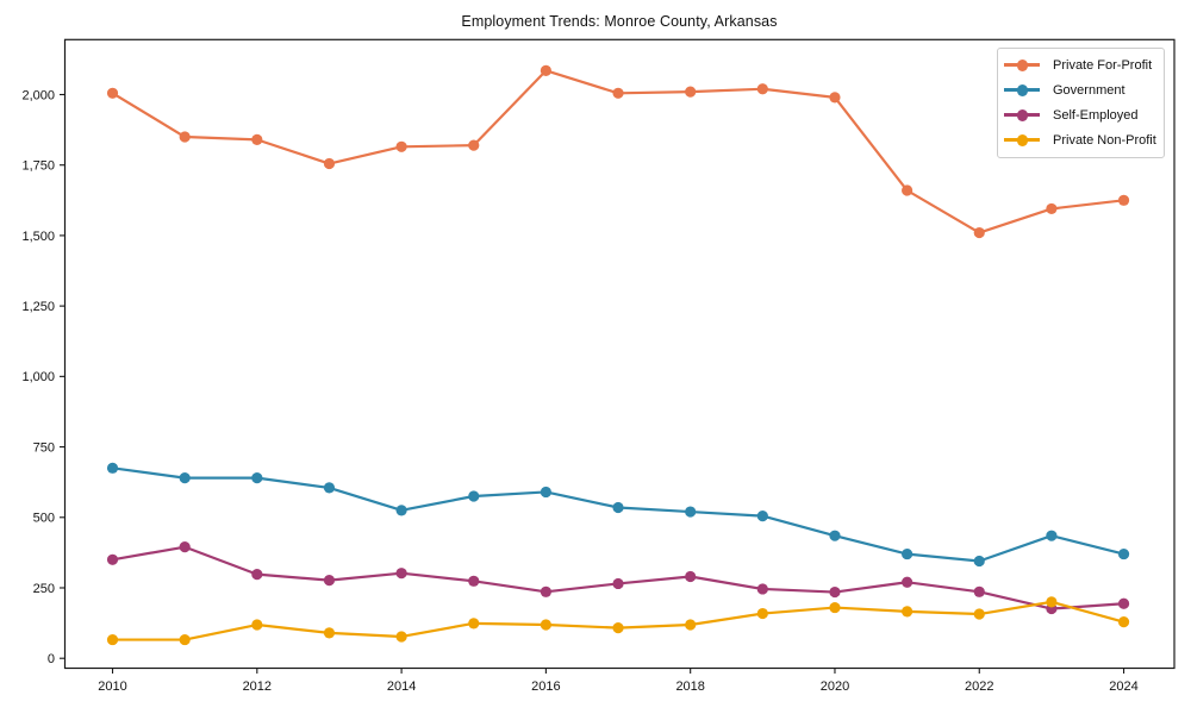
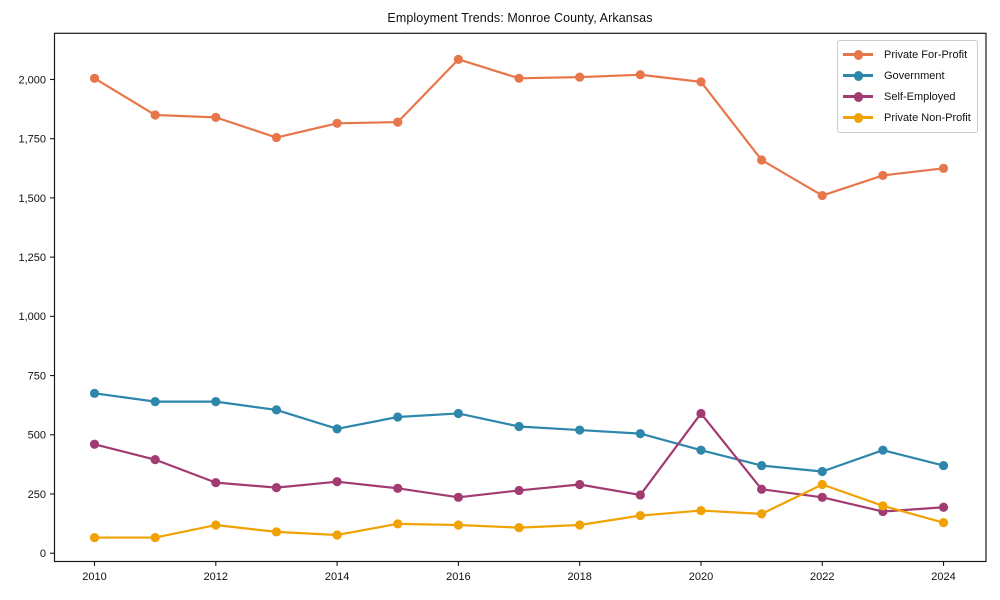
Self-Employed/2010: 350 -> 460
Self-Employed/2020: 240 -> 590
Private Non-Profit/2022: 160 -> 290
